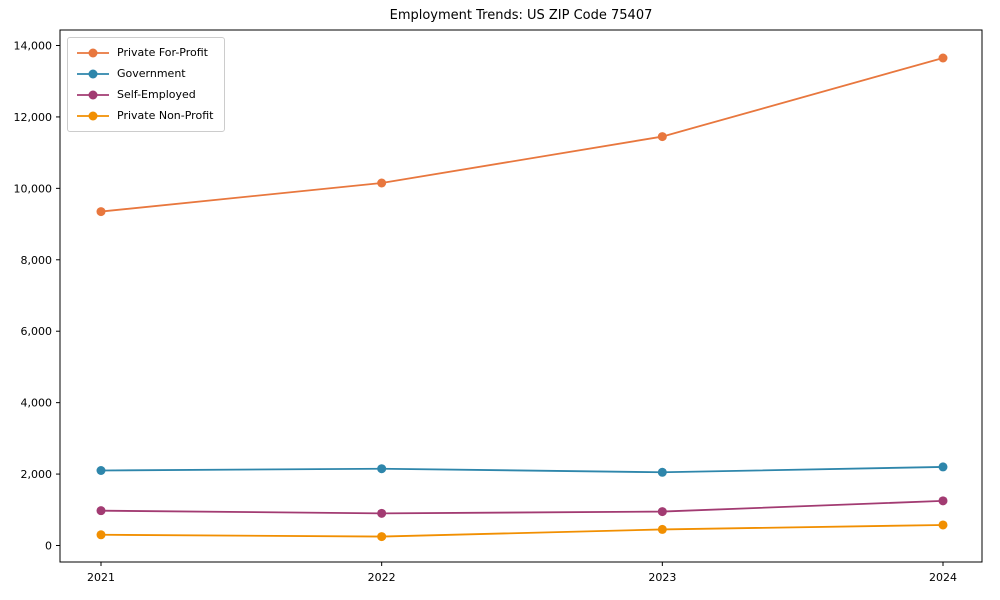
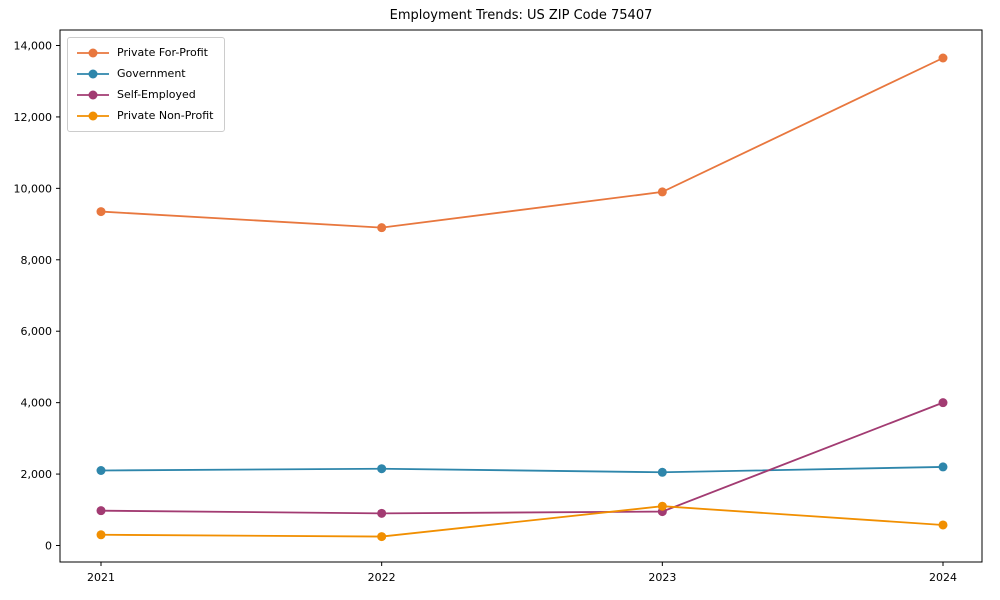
Private For-Profit/2022: 10200 -> 8900
Private For-Profit/2023: 11400 -> 9900
Private Non-Profit/2023: 400 -> 1100
Self-Employed/2024: 1200 -> 4000
